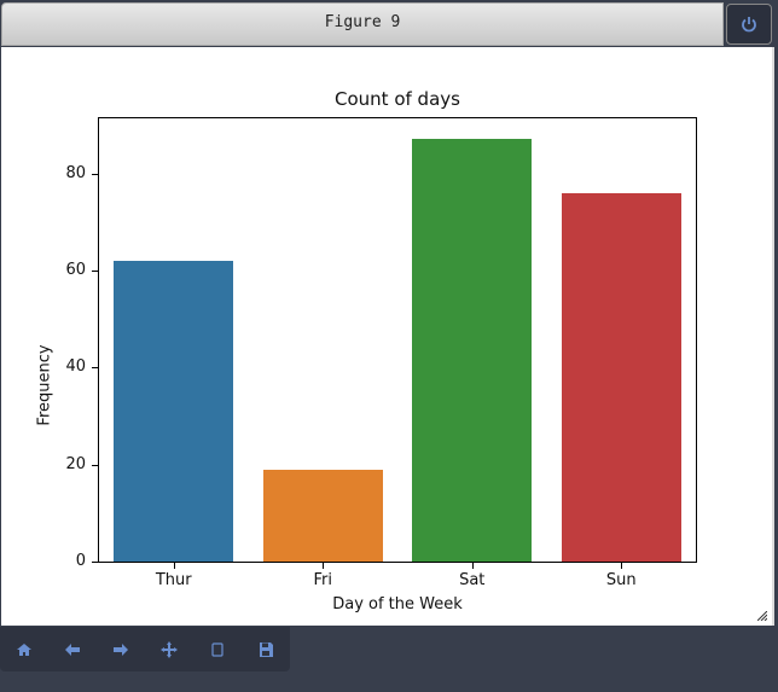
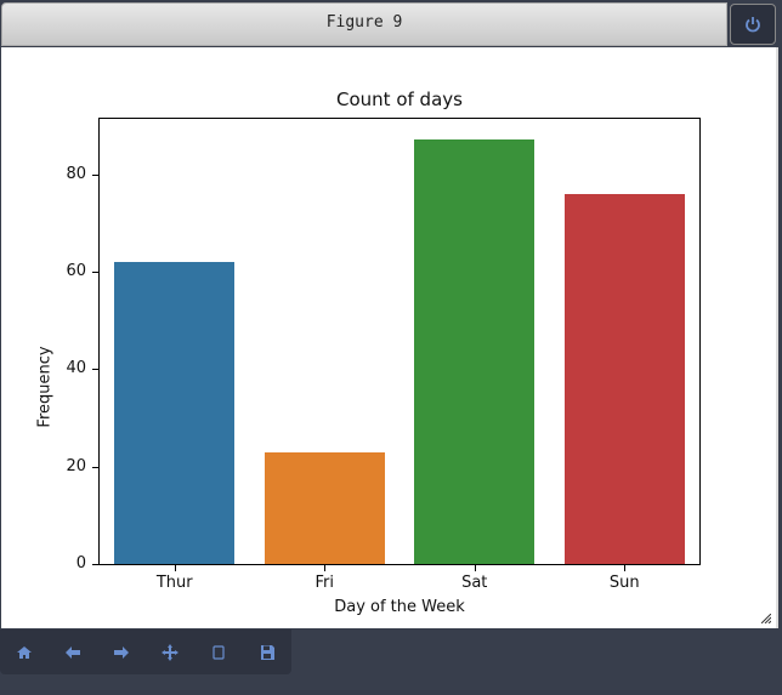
Fri: 19 -> 23
